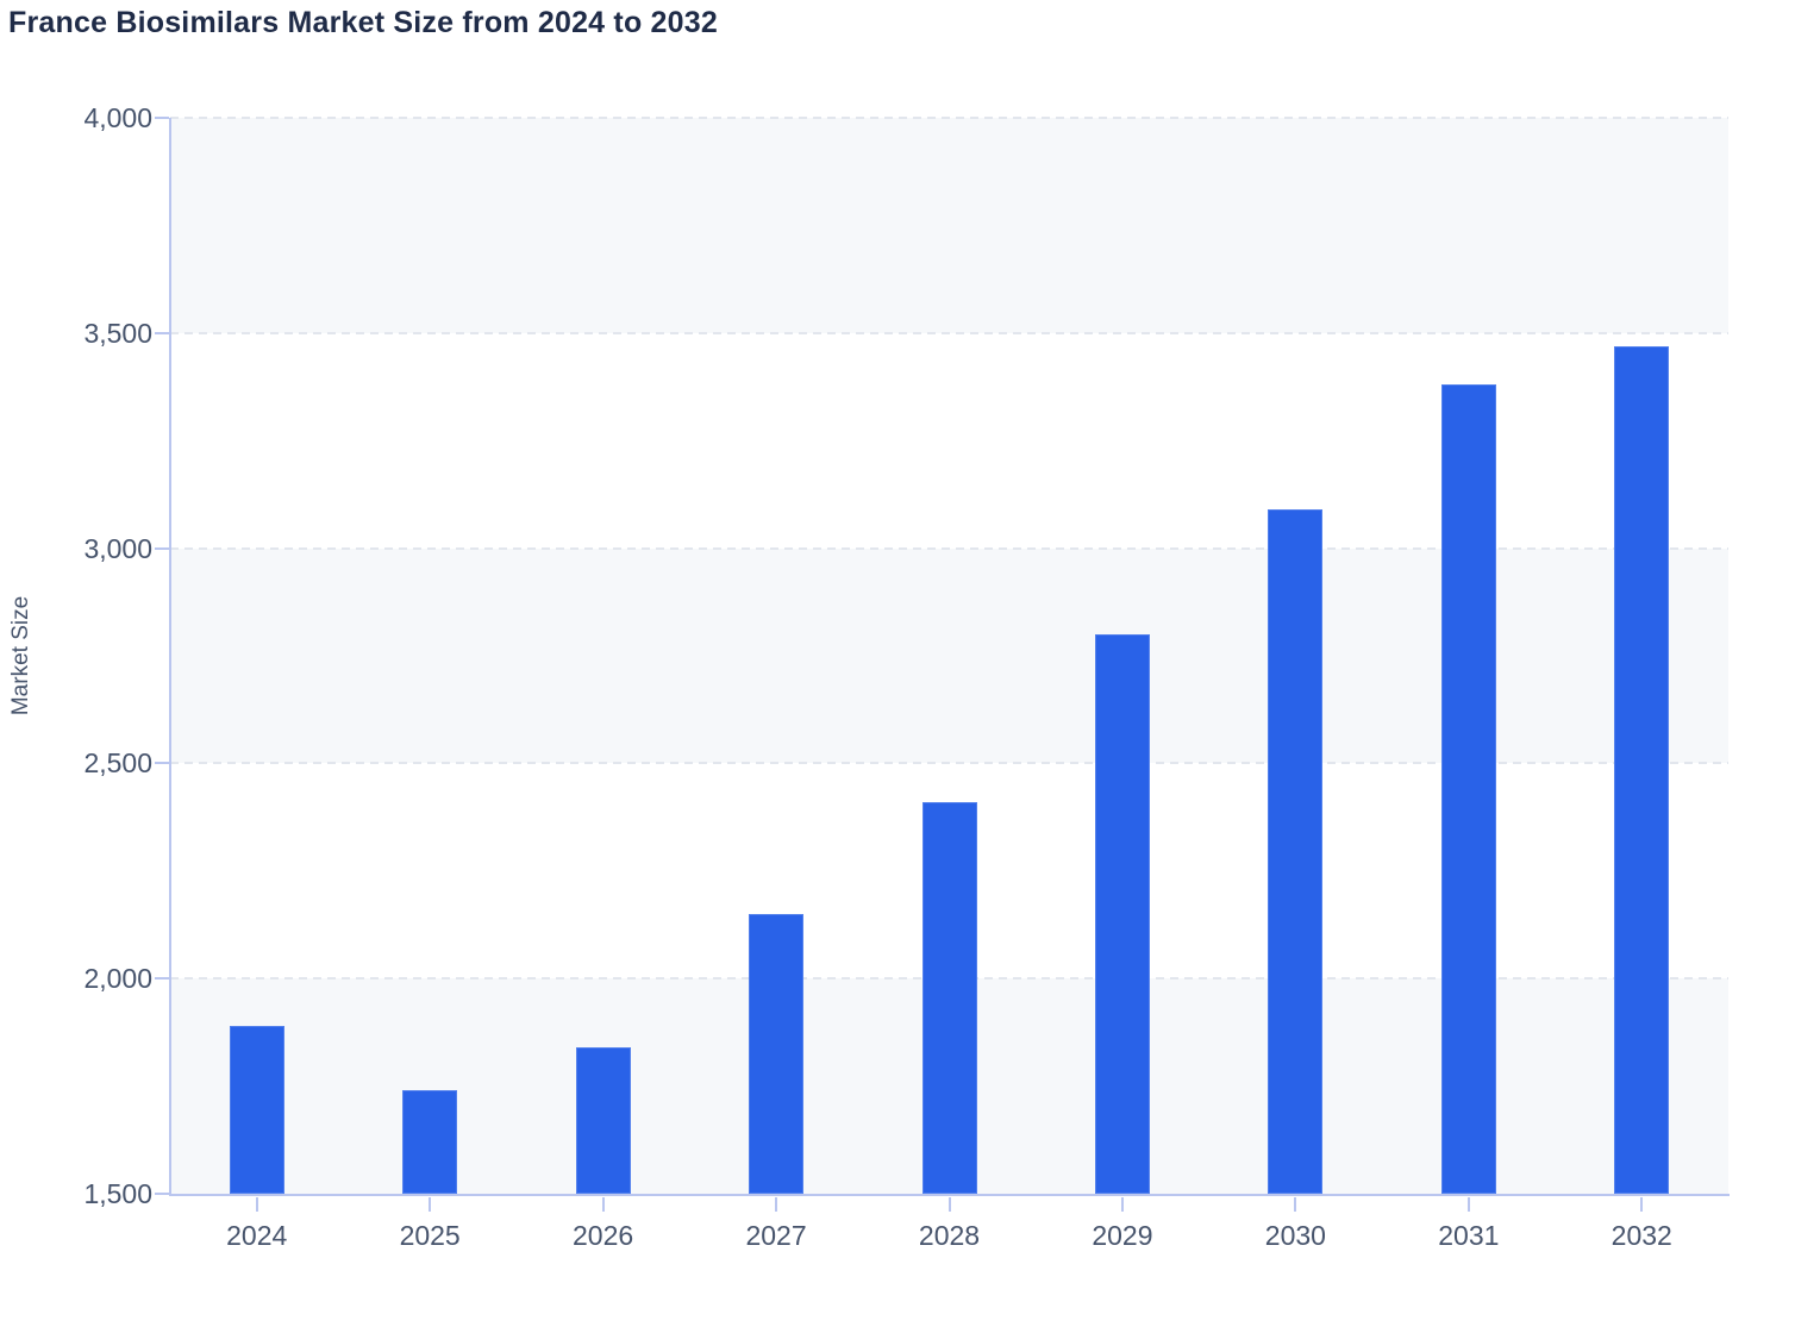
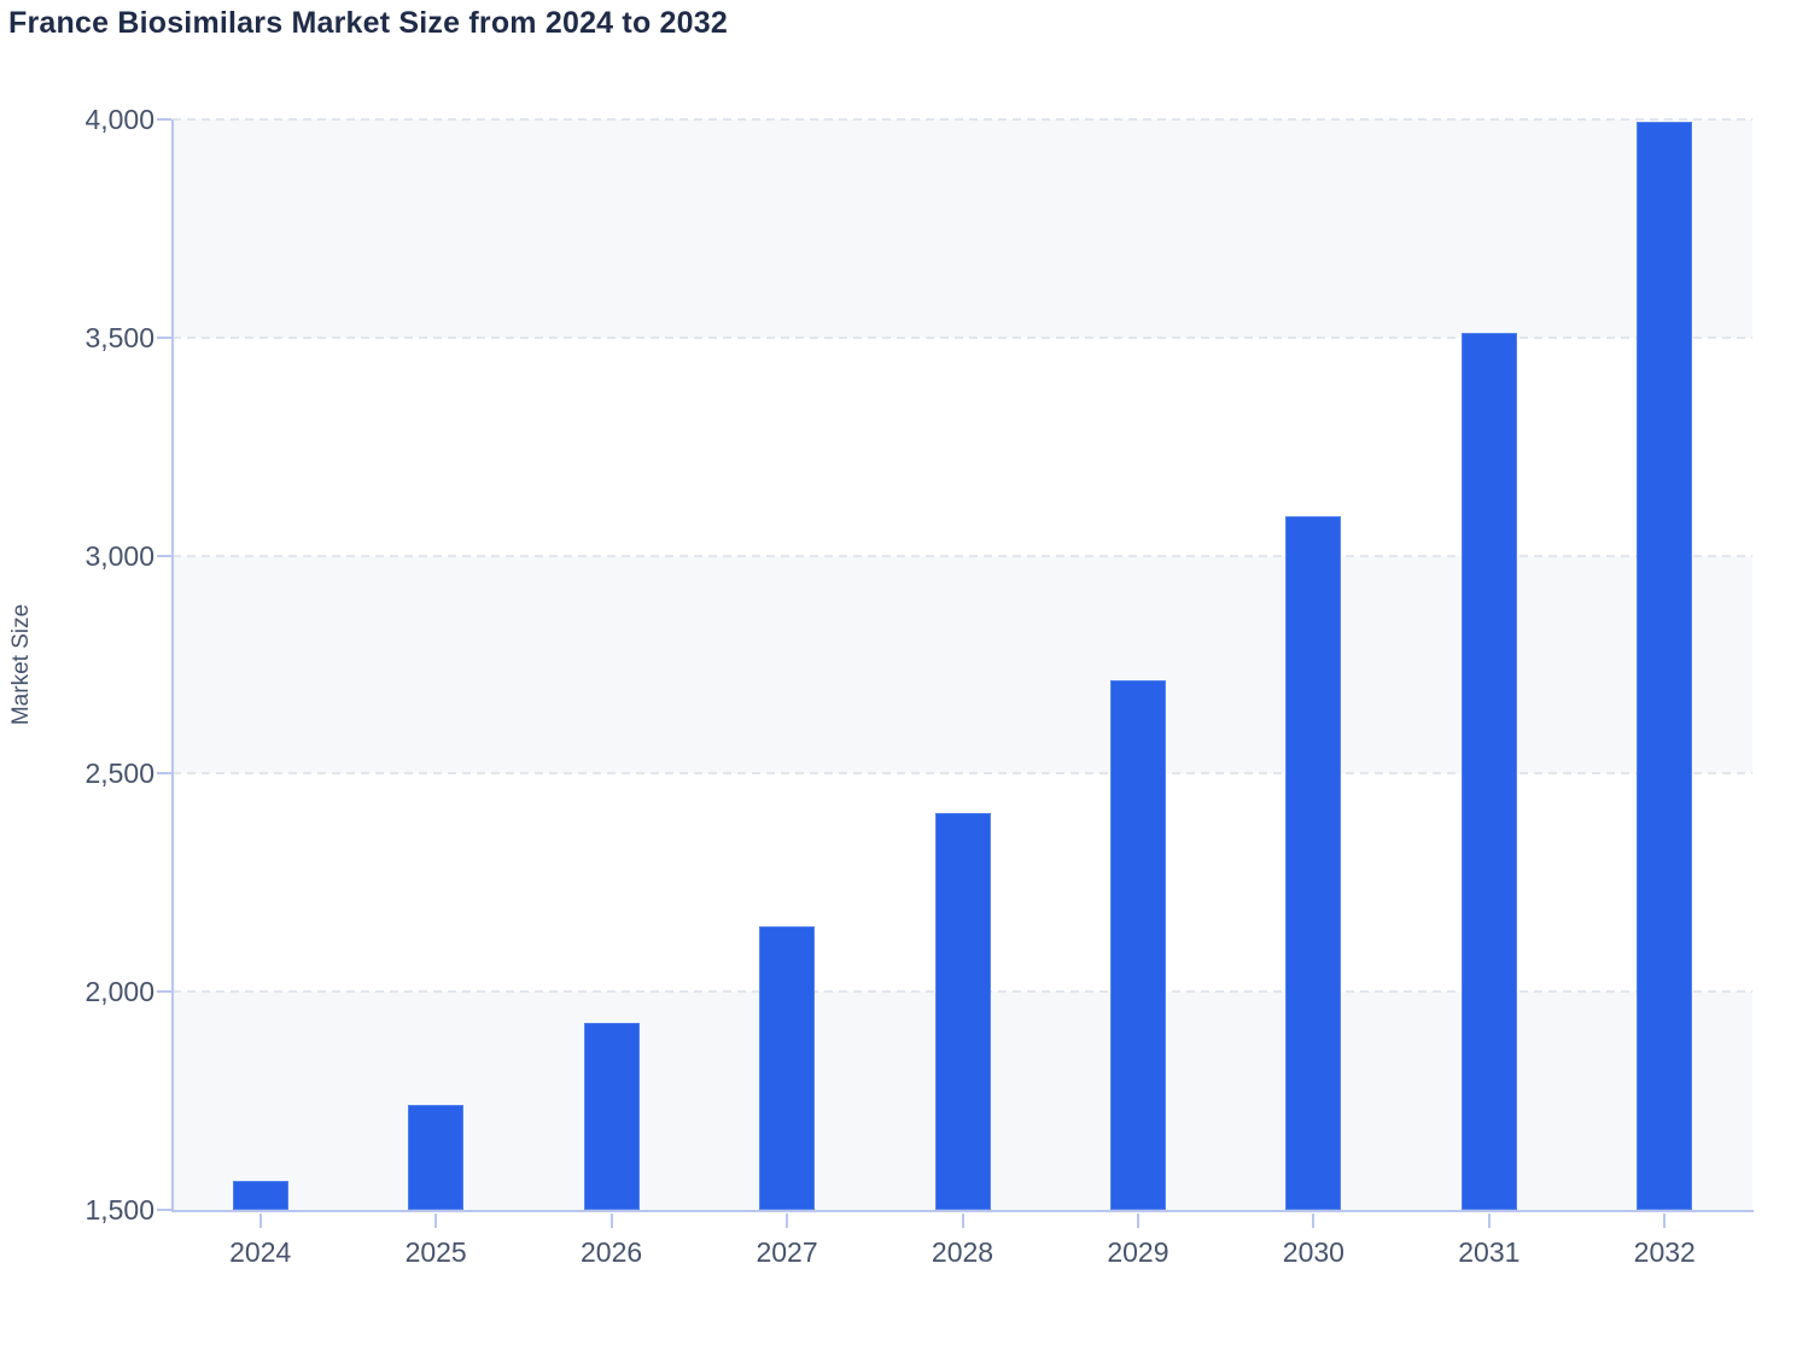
2024: 1890 -> 1560
2026: 1840 -> 1930
2029: 2800 -> 2720
2031: 3380 -> 3510
2032: 3470 -> 4000
